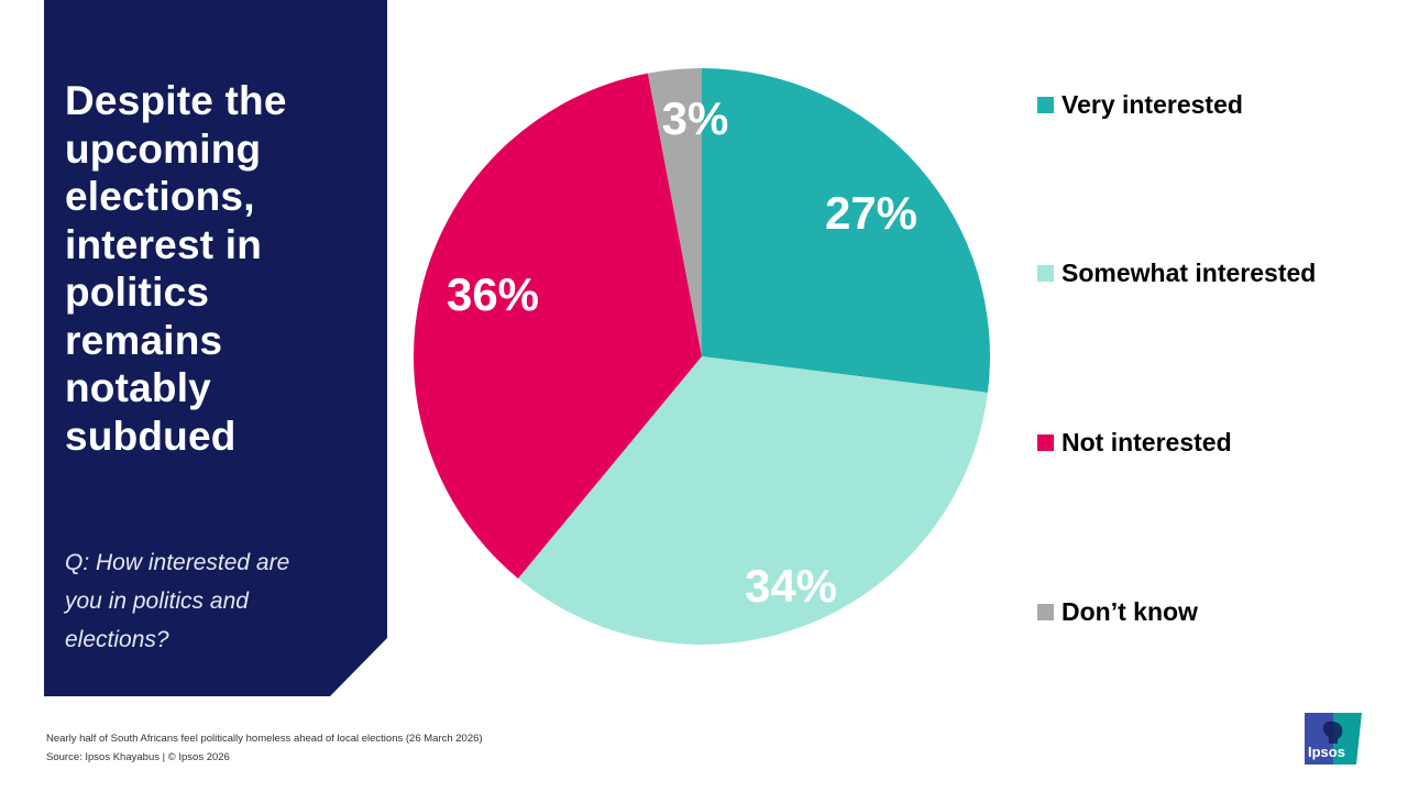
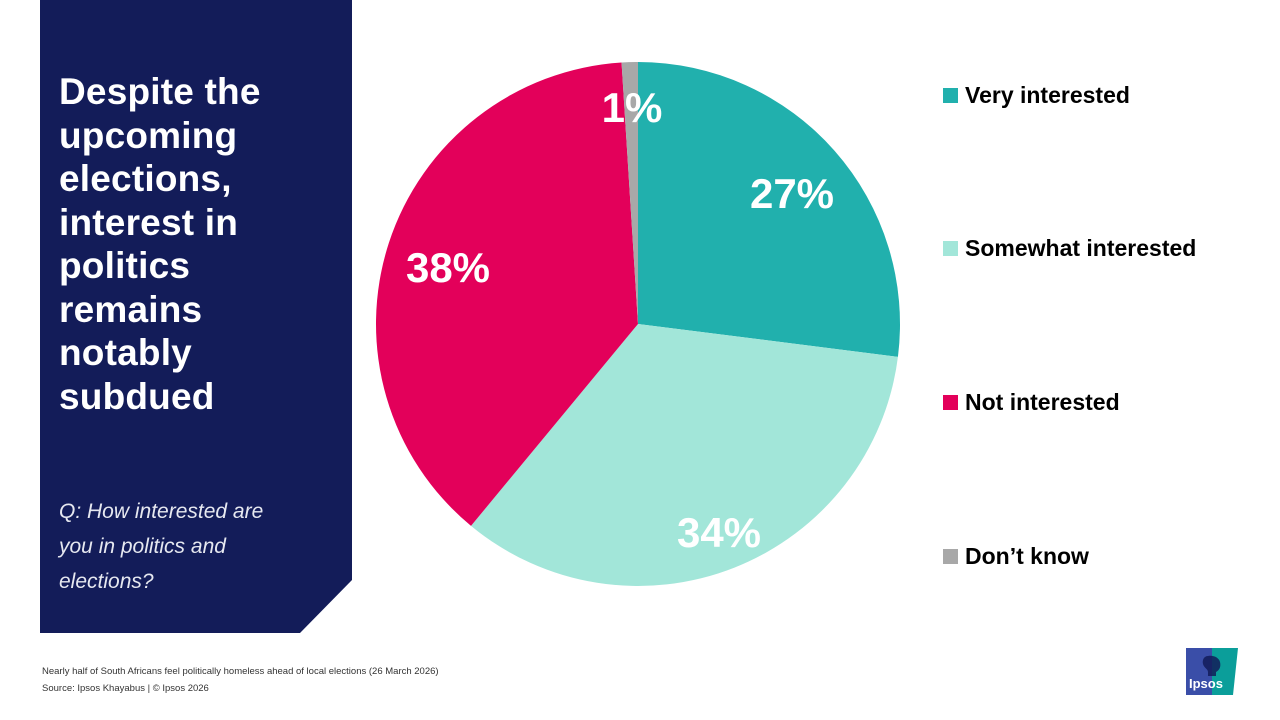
Not interested: 36% -> 38%
Don’t know: 3% -> 1%
